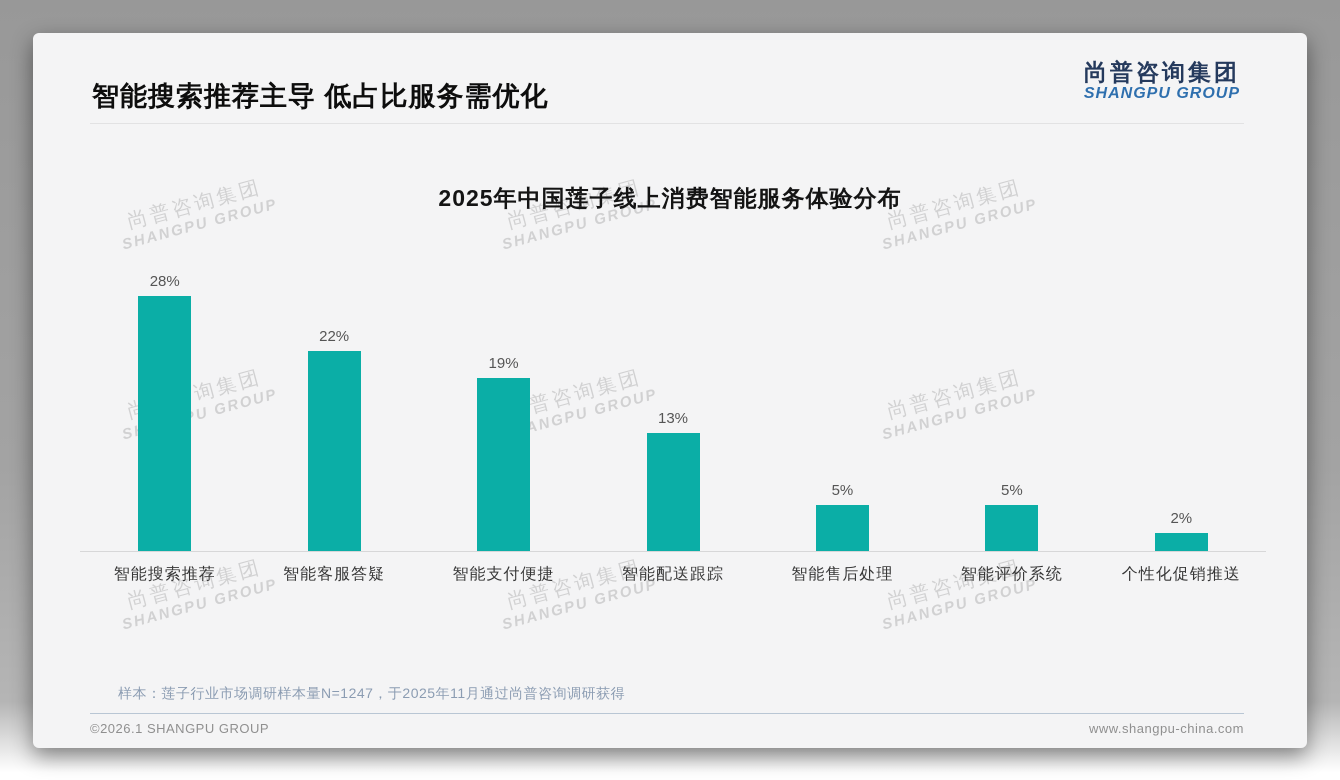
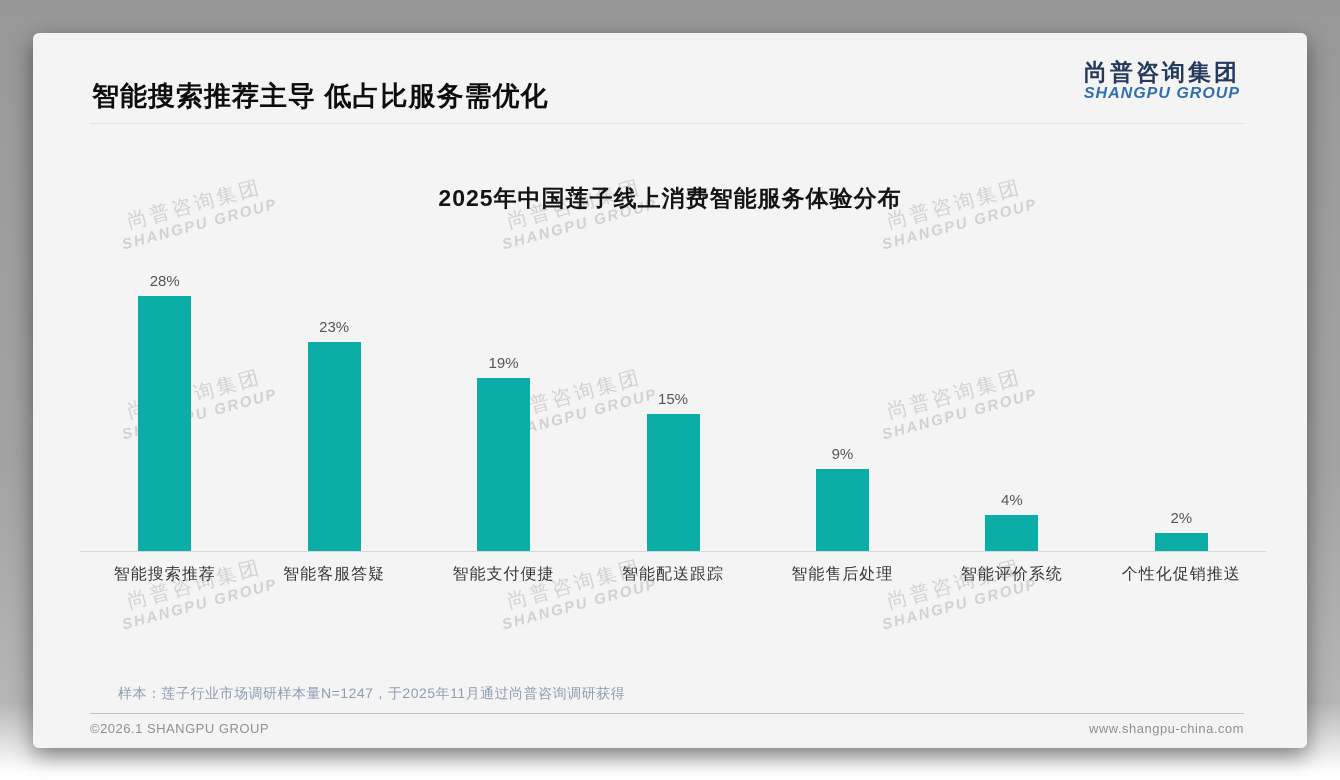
智能客服答疑: 22% -> 23%
智能配送跟踪: 13% -> 15%
智能售后处理: 5% -> 9%
智能评价系统: 5% -> 4%
